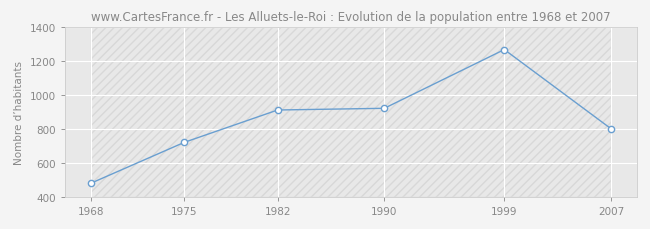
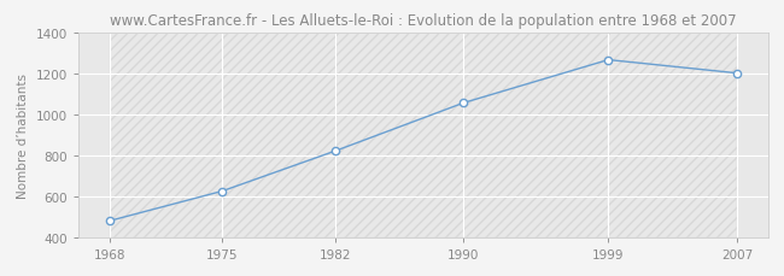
1975: 720 -> 620
1982: 910 -> 820
1990: 920 -> 1060
2007: 800 -> 1200
